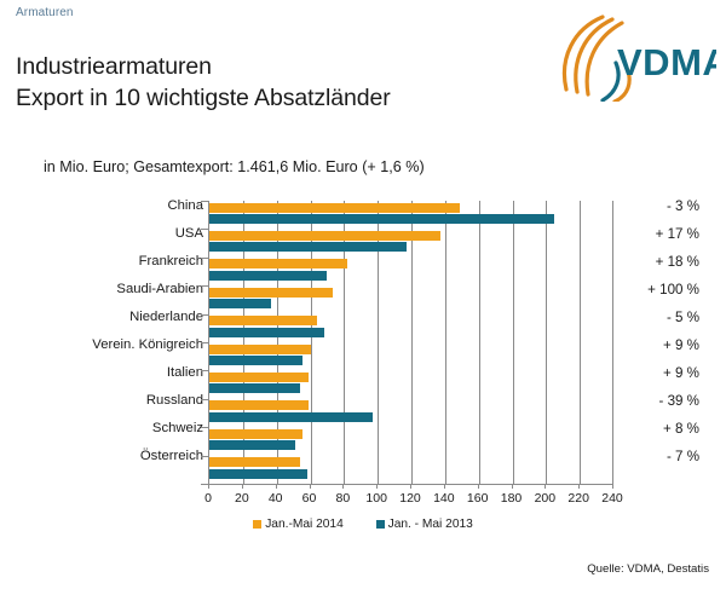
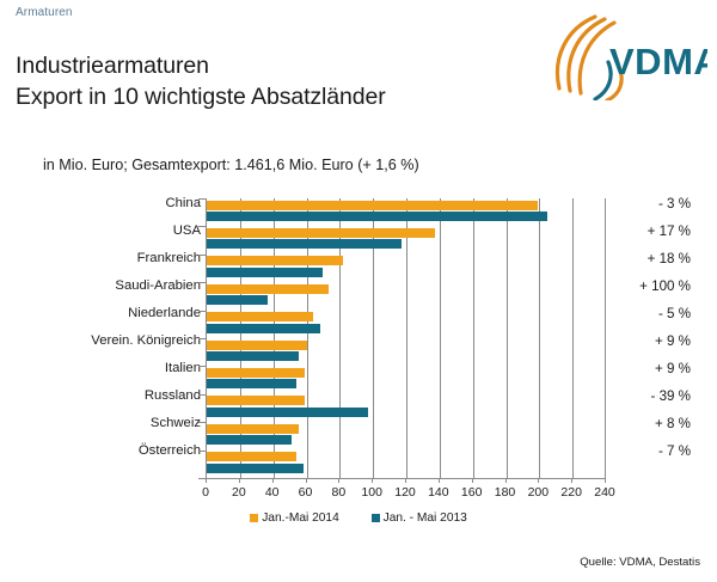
Jan.-Mai 2014/China: 149 -> 199
